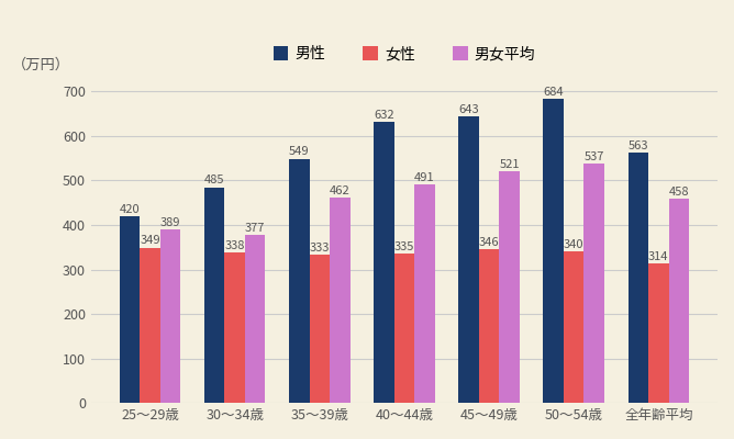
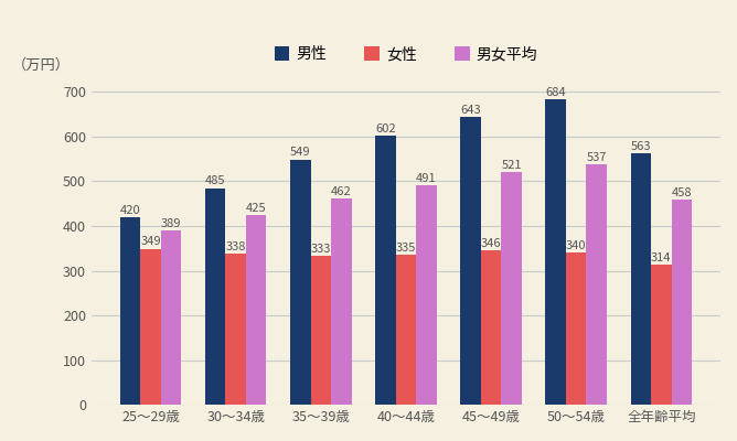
男女平均/30〜34歳: 377 -> 425
男性/40〜44歳: 632 -> 602
